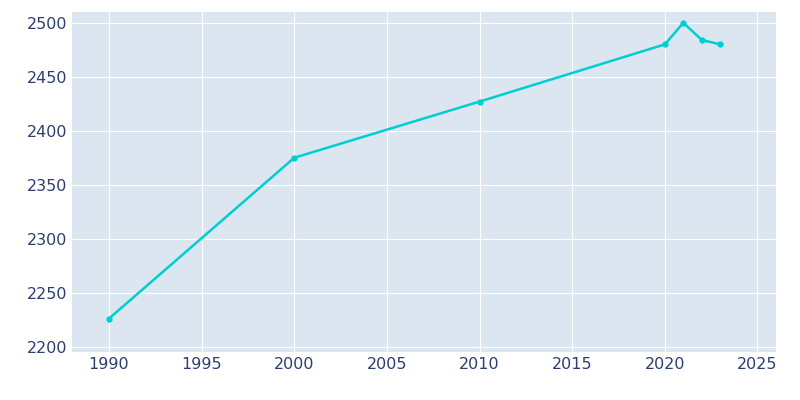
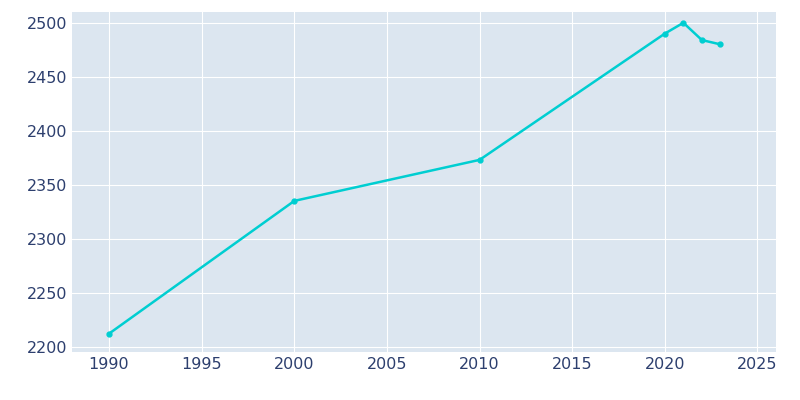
1990: 2226 -> 2212
2000: 2375 -> 2335
2010: 2427 -> 2373
2020: 2480 -> 2490
